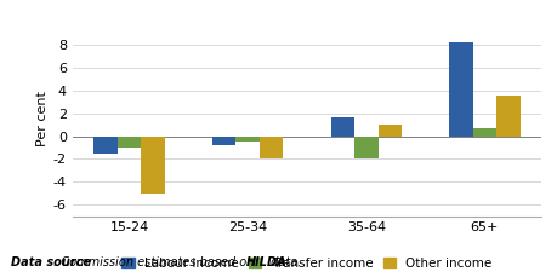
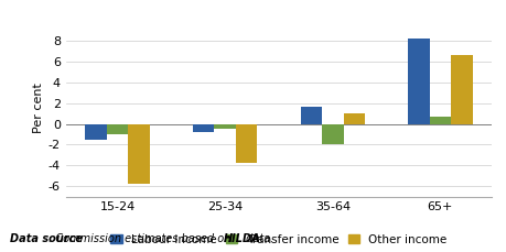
Other income/15-24: -5.0 -> -5.8
Other income/25-34: -2.0 -> -3.8
Other income/65+: 3.6 -> 6.6
